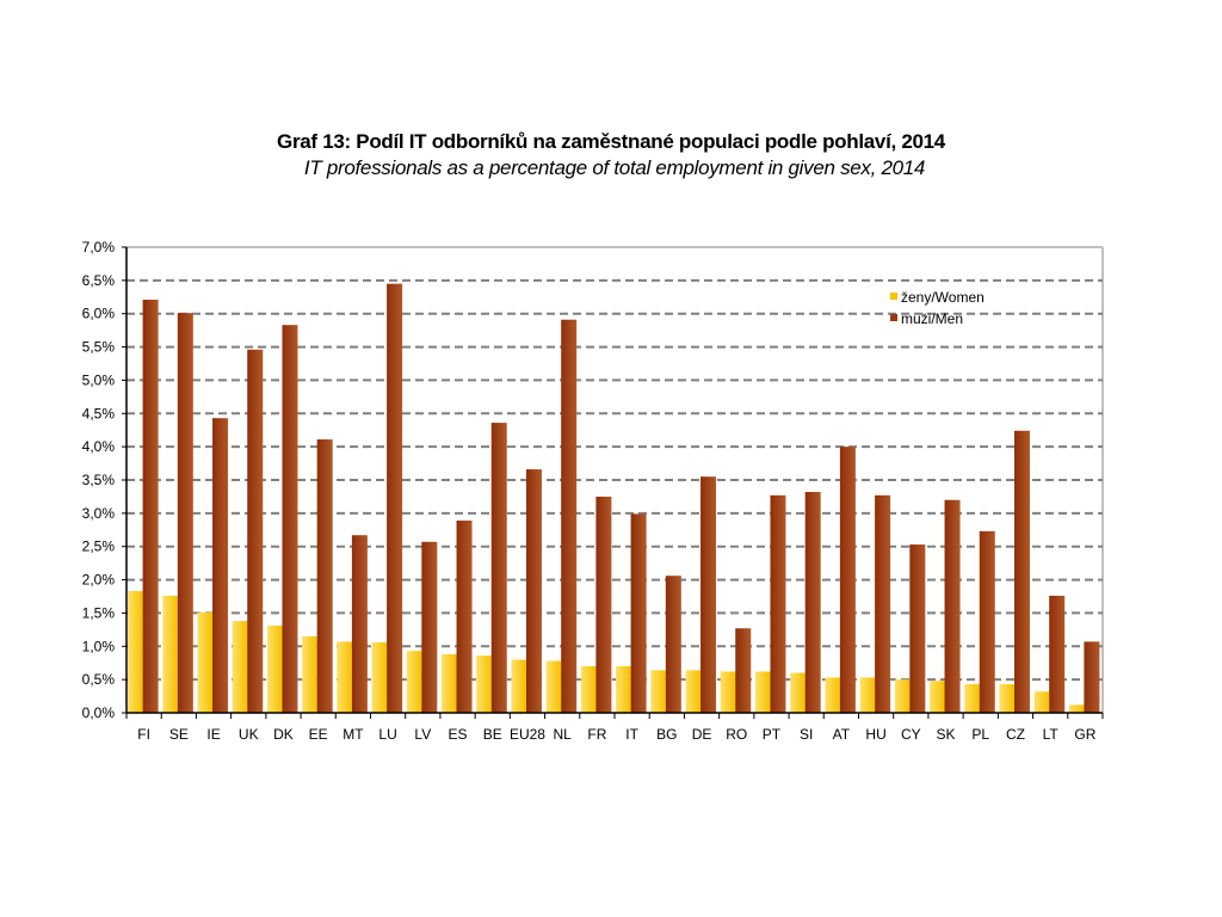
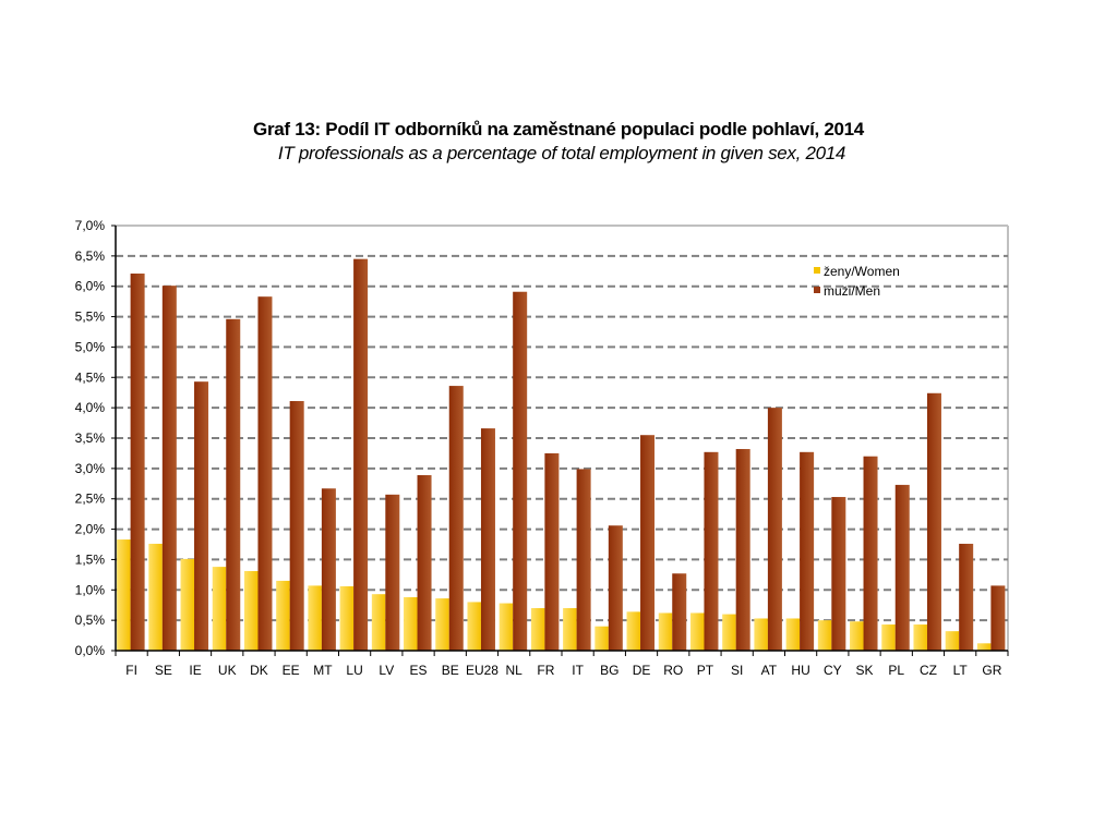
ženy/Women/BG: 0,6% -> 0,4%
